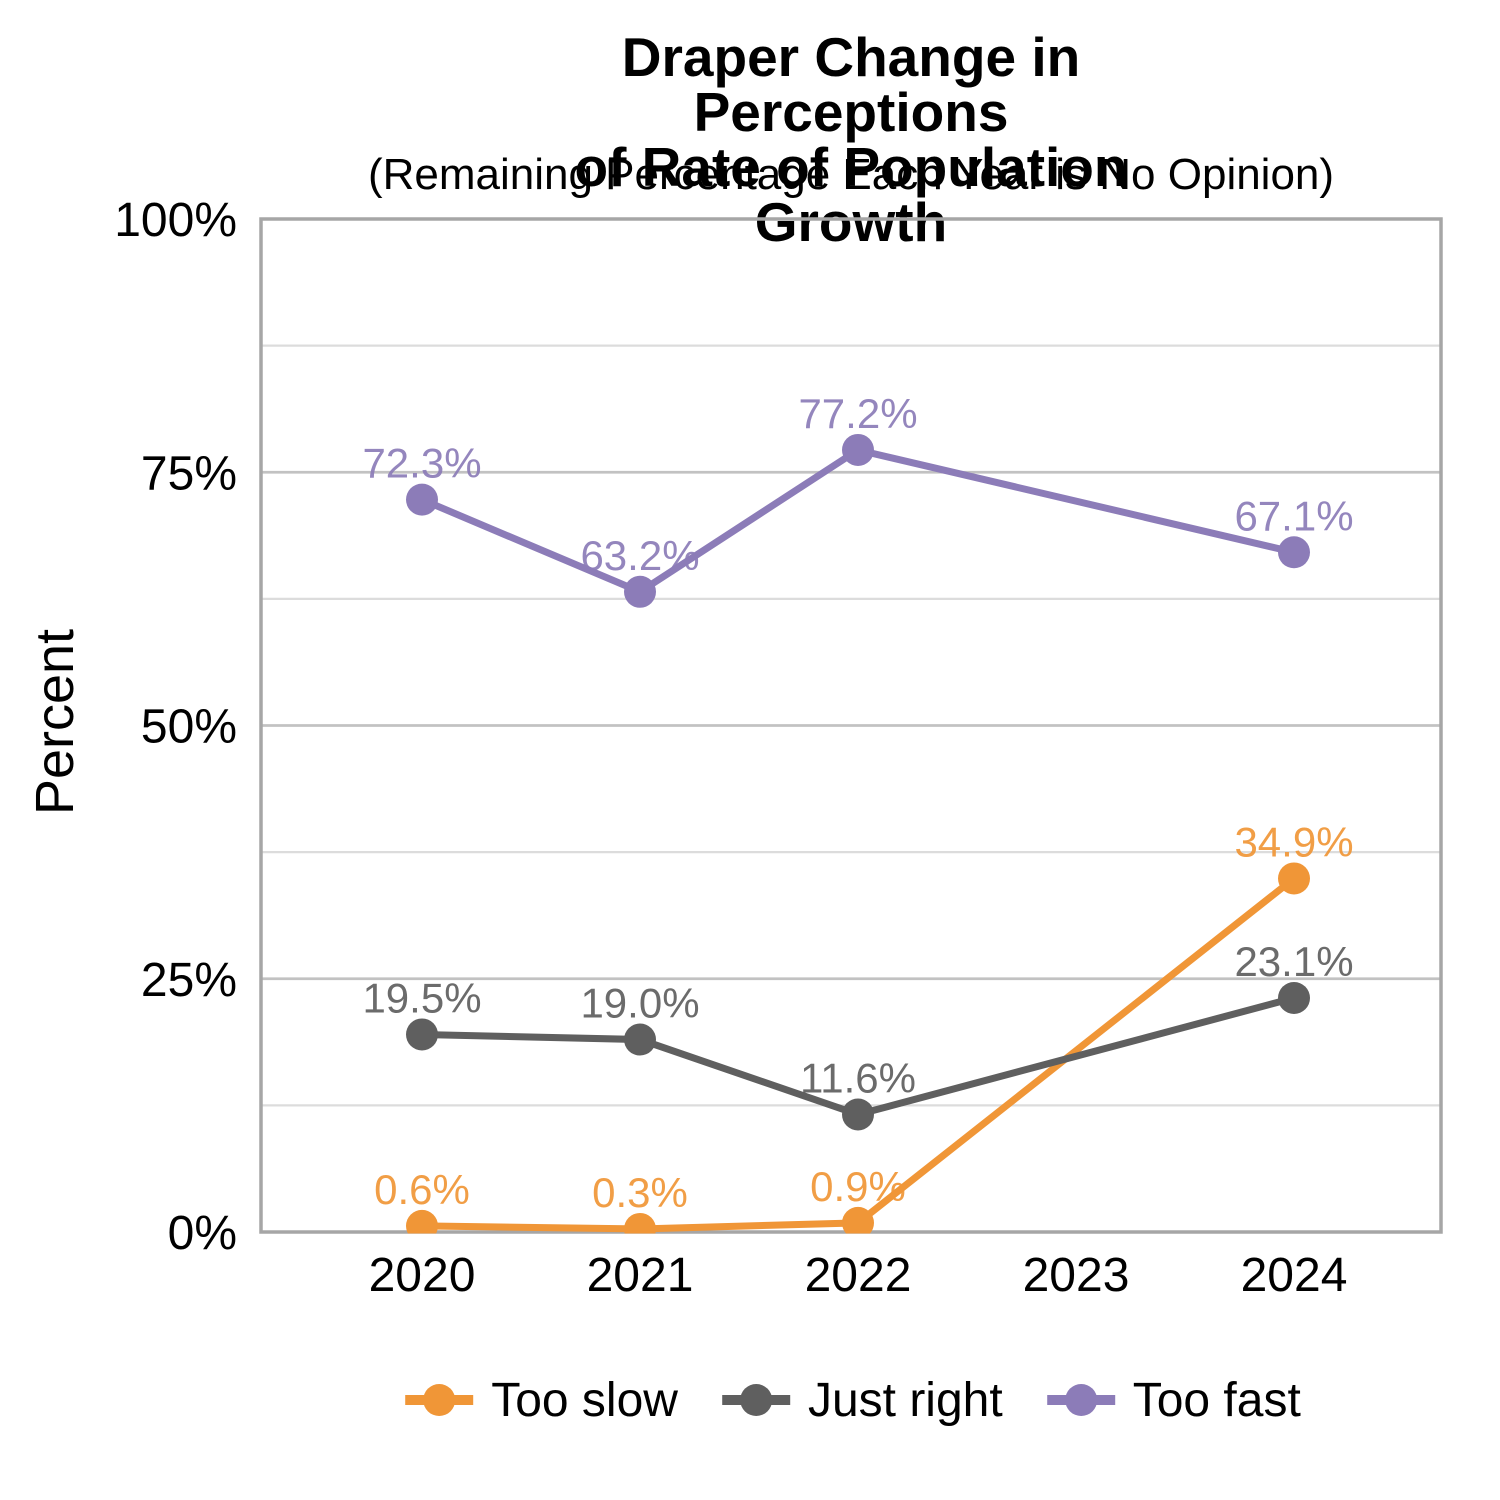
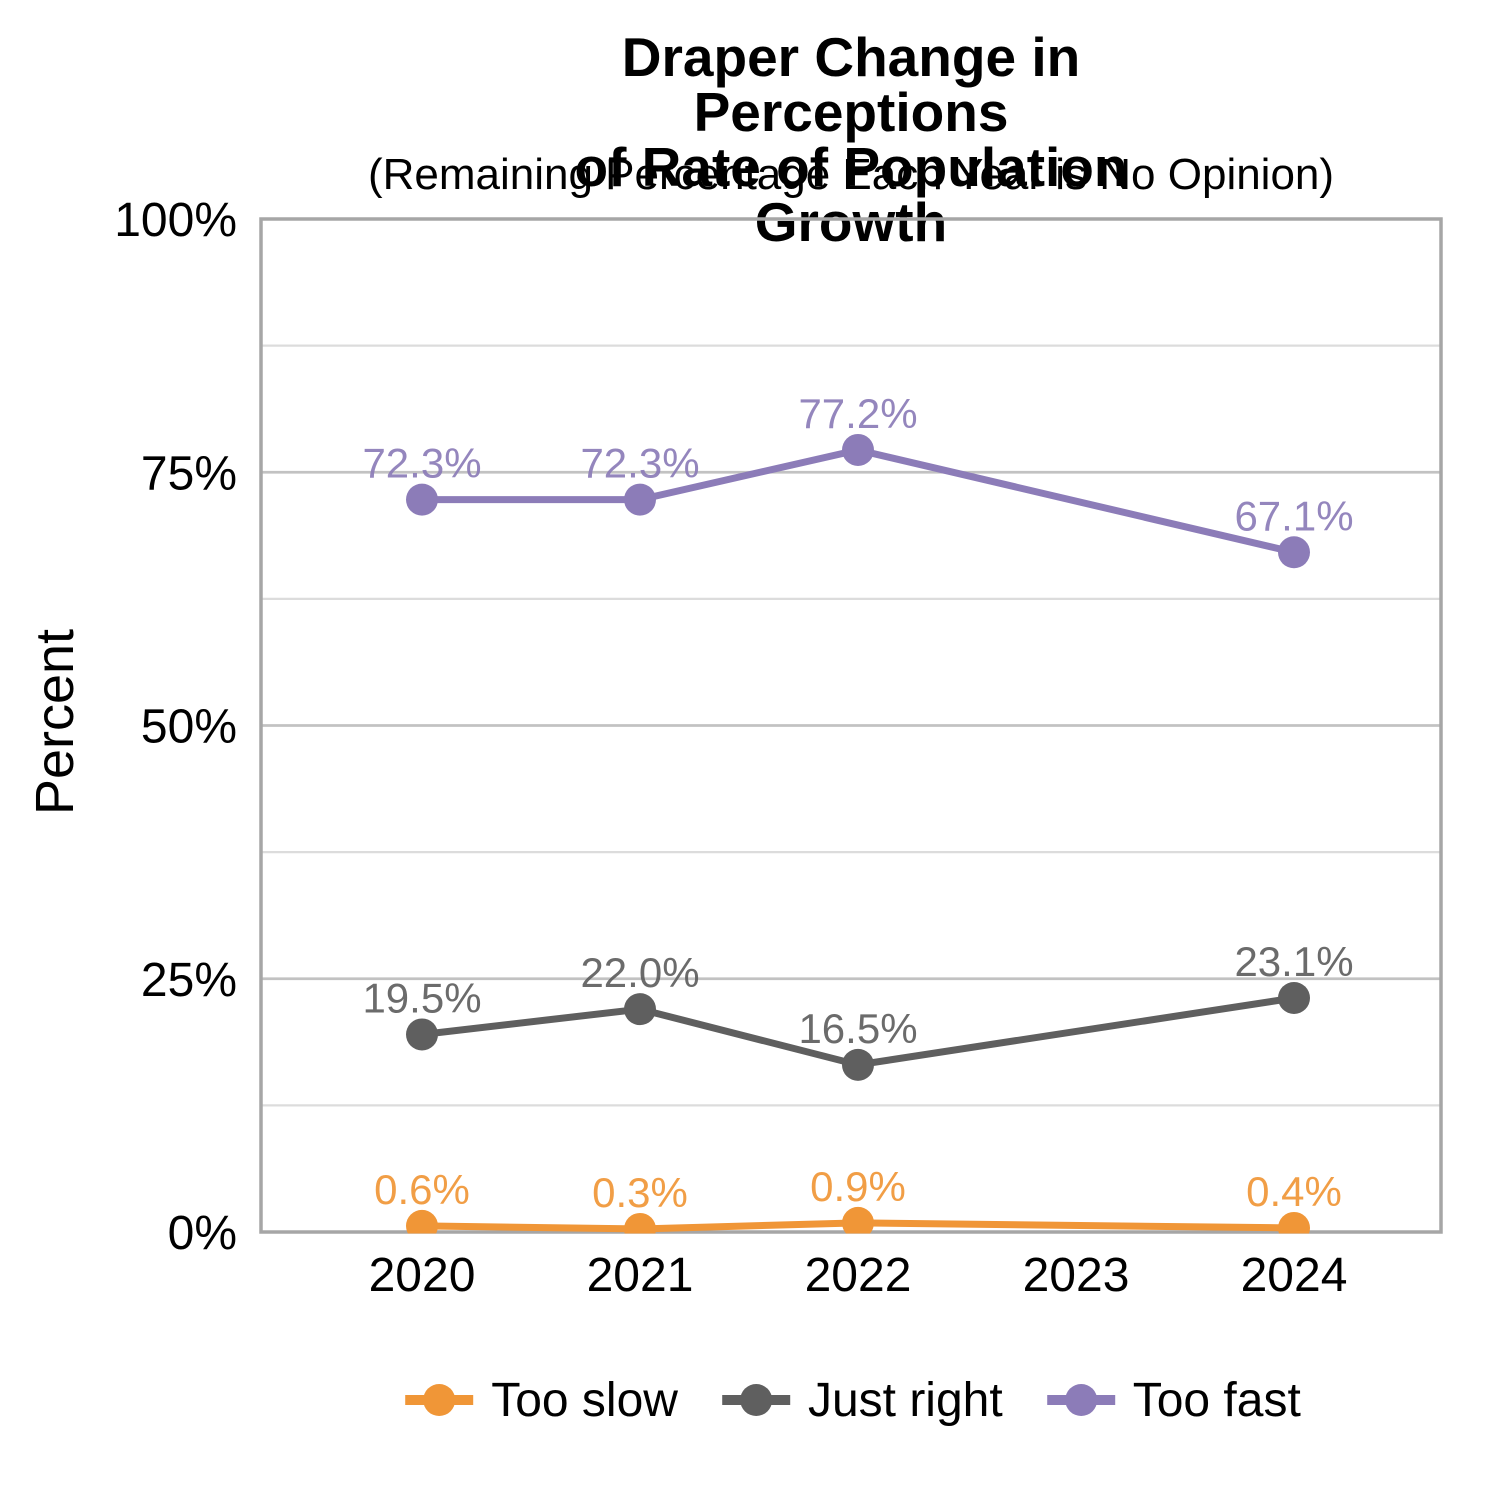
Just right/2021: 19.0% -> 22.0%
Too fast/2021: 63.2% -> 72.3%
Just right/2022: 11.6% -> 16.5%
Too slow/2024: 34.9% -> 0.4%
